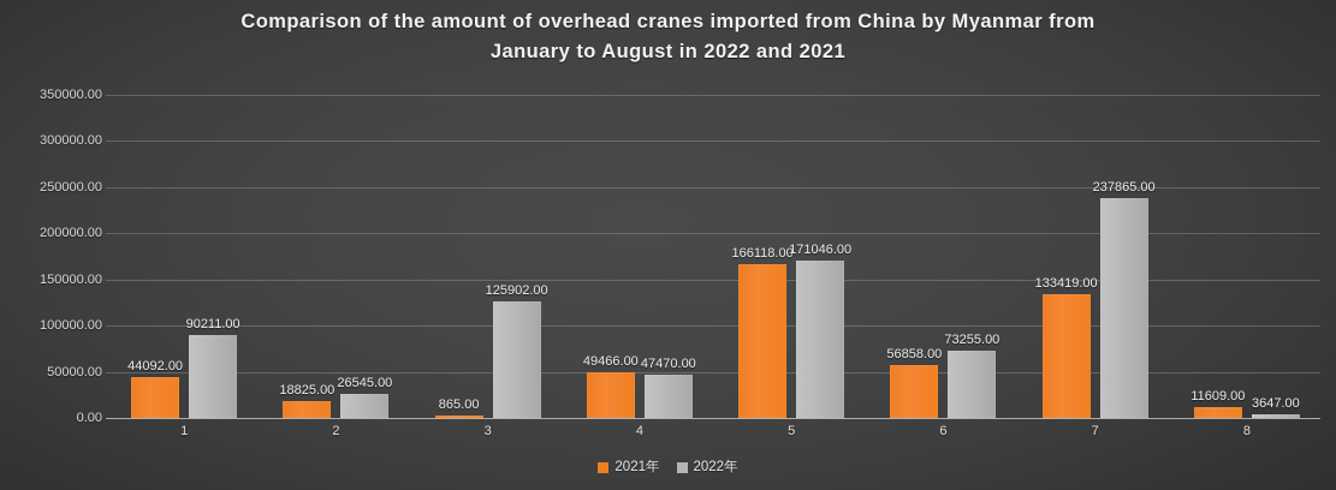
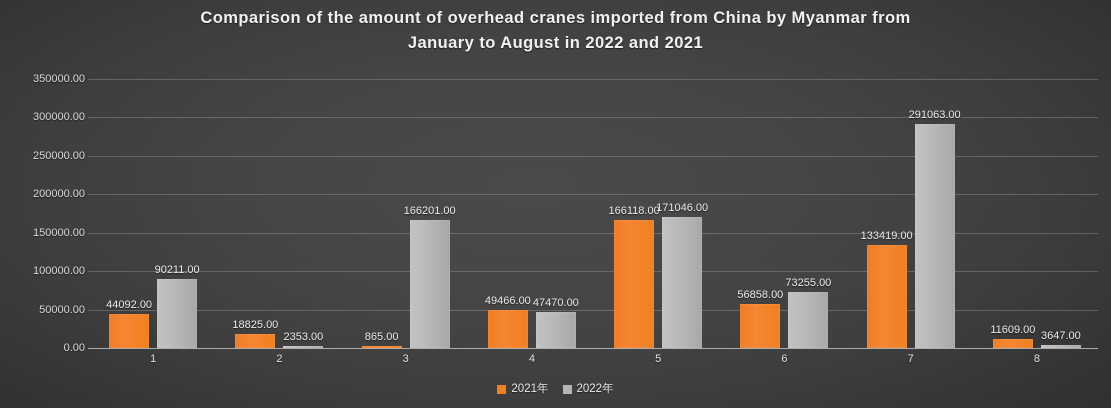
2022年/2: 26545.00 -> 2353.00
2022年/3: 125902.00 -> 166201.00
2022年/7: 237865.00 -> 291063.00
